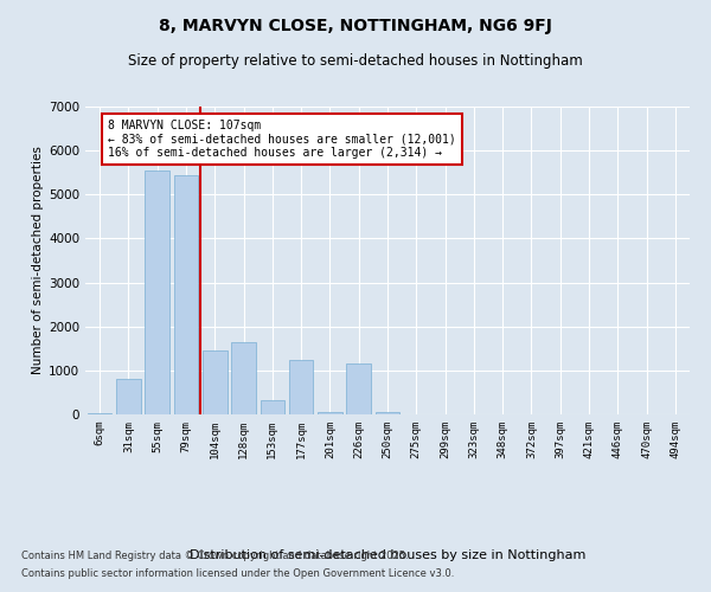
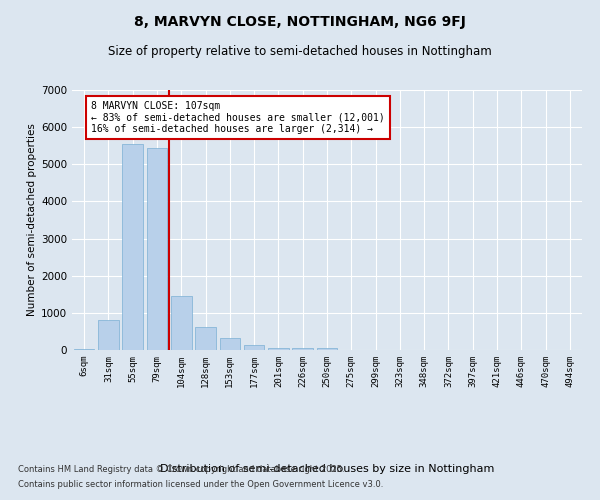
128sqm: 1650 -> 620
177sqm: 1250 -> 140
226sqm: 1150 -> 40
